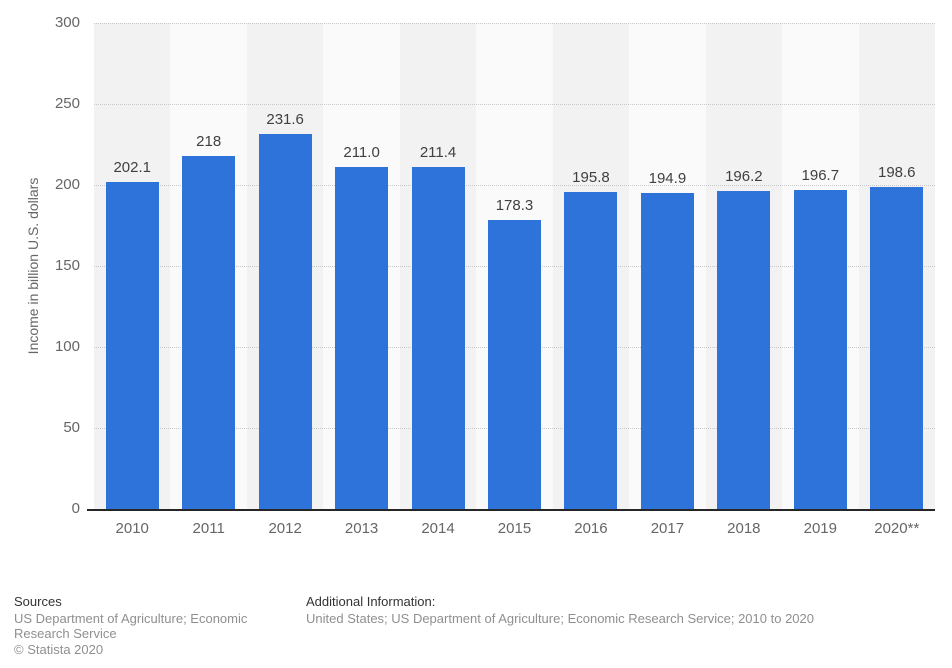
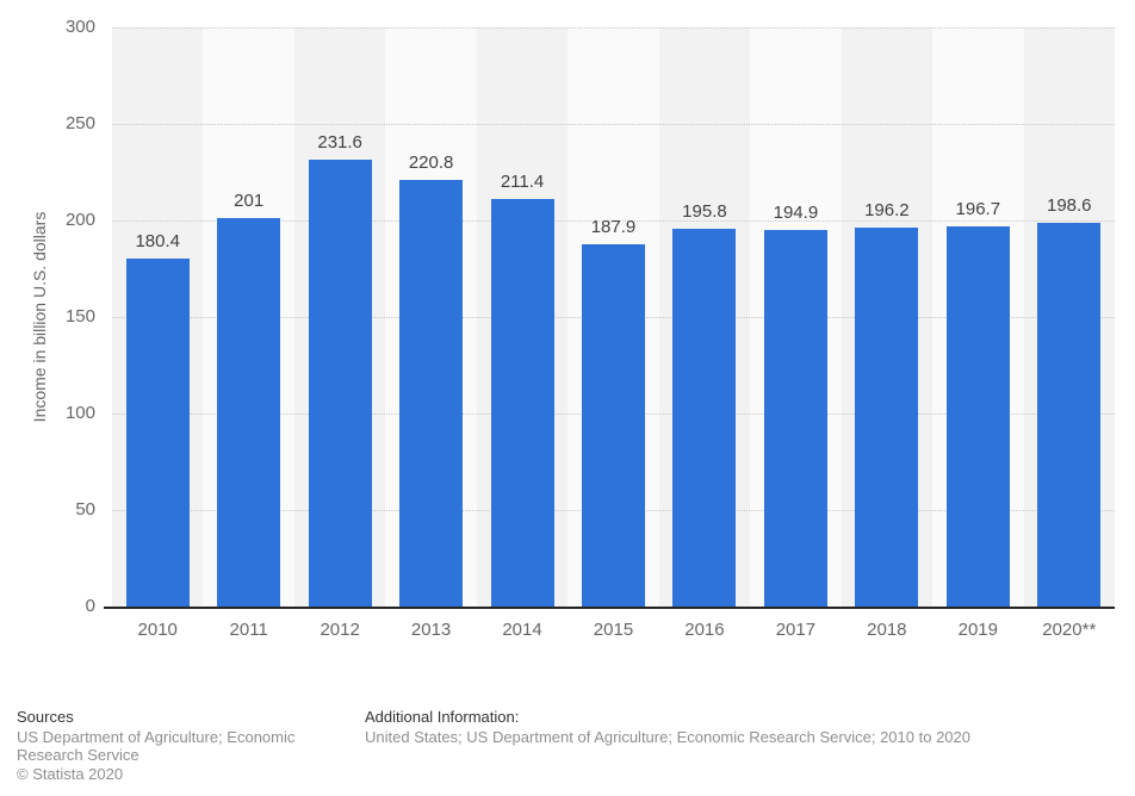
2010: 202.1 -> 180.4
2011: 218 -> 201
2013: 211.0 -> 220.8
2015: 178.3 -> 187.9
